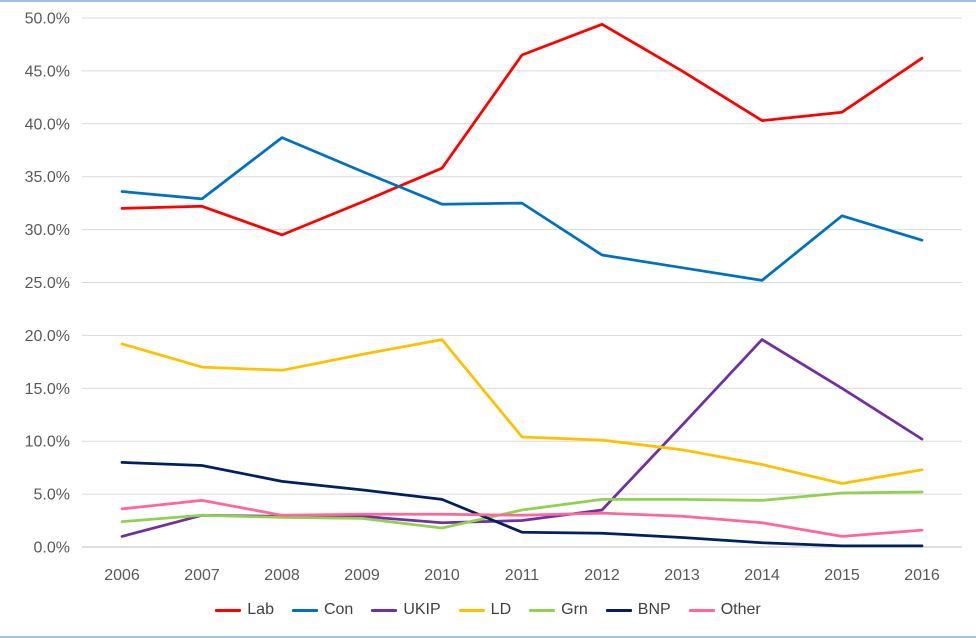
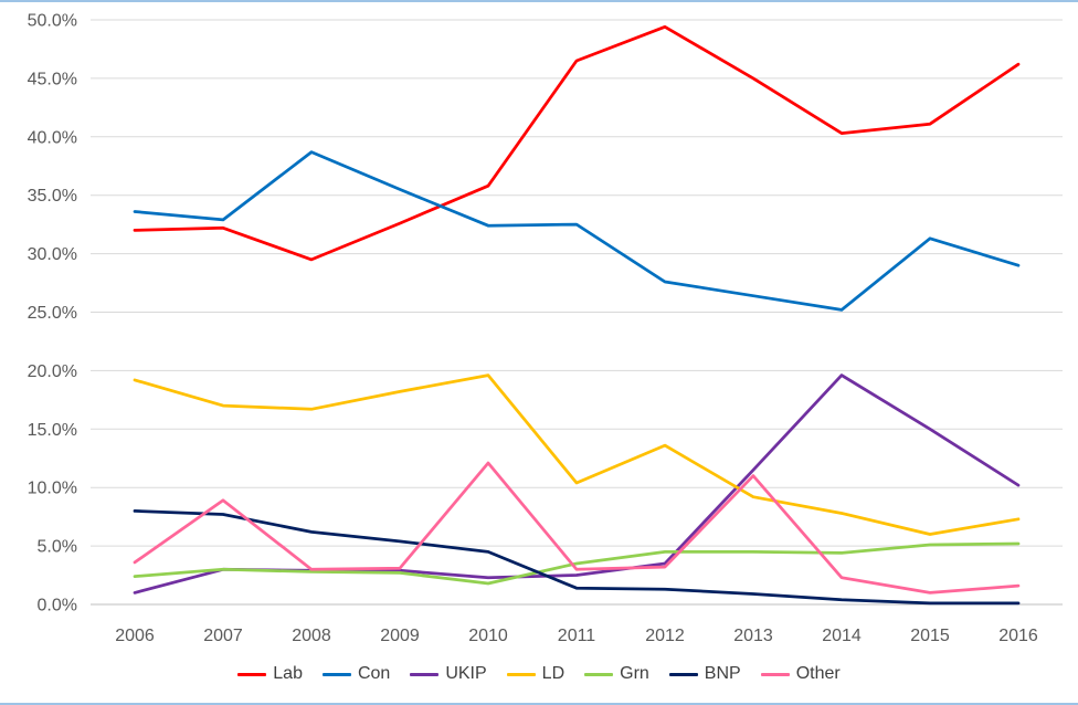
Other/2007: 4.4% -> 8.9%
Other/2010: 3.1% -> 12.1%
LD/2012: 10.1% -> 13.6%
Other/2013: 2.9% -> 11.0%
